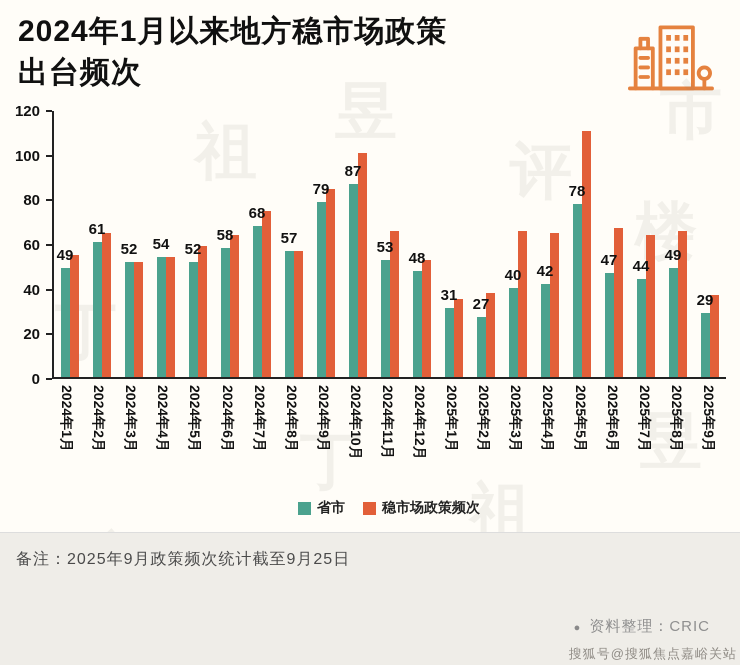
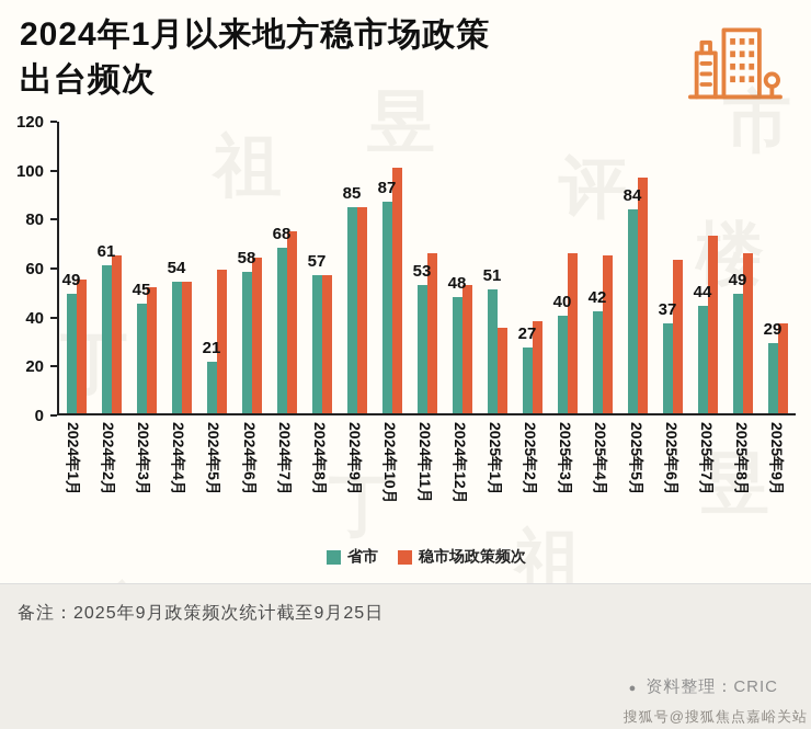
省市/2024年3月: 52 -> 45
省市/2024年5月: 52 -> 21
省市/2024年9月: 79 -> 85
省市/2025年1月: 31 -> 51
省市/2025年5月: 78 -> 84
稳市场政策频次/2025年5月: 111 -> 97
省市/2025年6月: 47 -> 37
稳市场政策频次/2025年6月: 67 -> 63
稳市场政策频次/2025年7月: 64 -> 73
